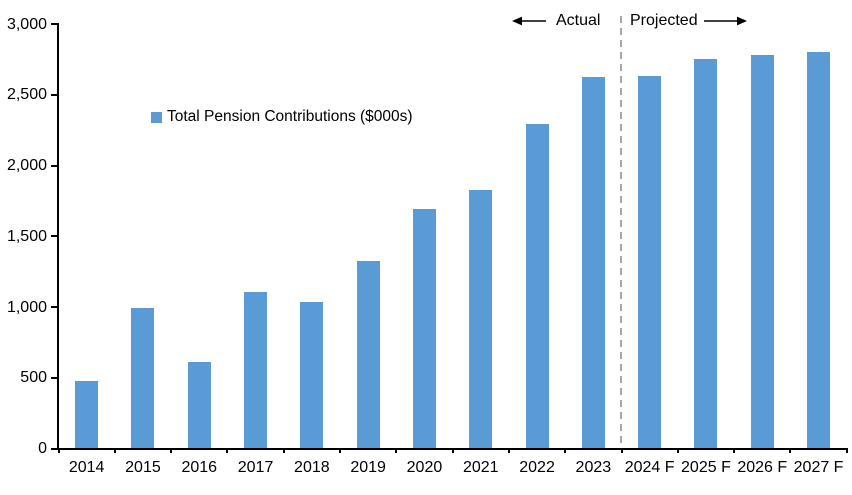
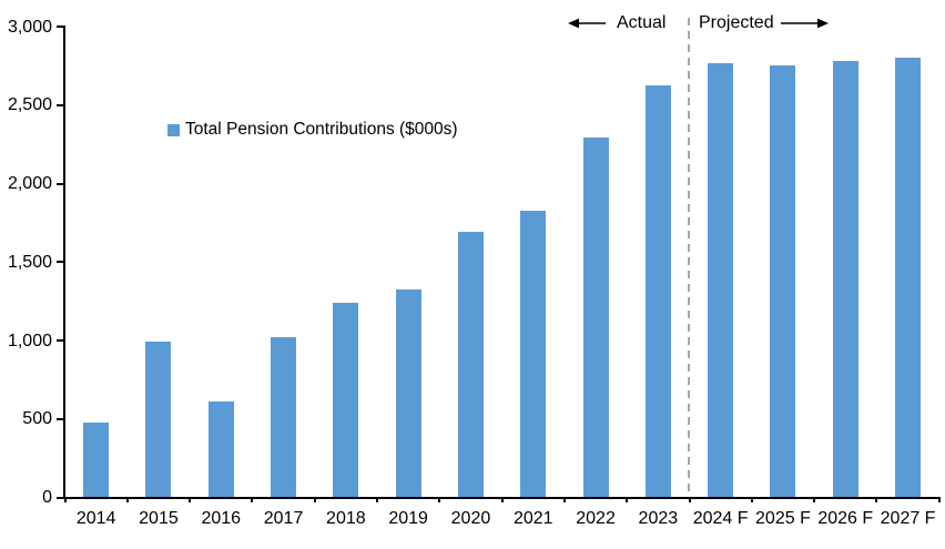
2017: 1100 -> 1020
2018: 1030 -> 1240
2024 F: 2630 -> 2760
